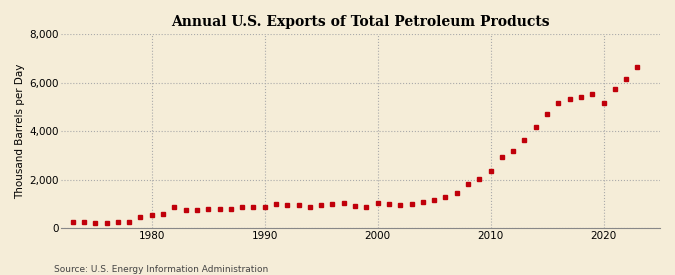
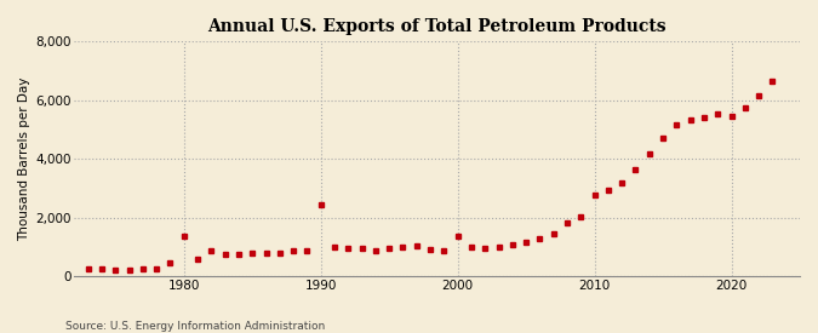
1980: 540 -> 1,350
1990: 860 -> 2,450
2000: 1,040 -> 1,350
2010: 2,350 -> 2,750
2020: 5,180 -> 5,450
